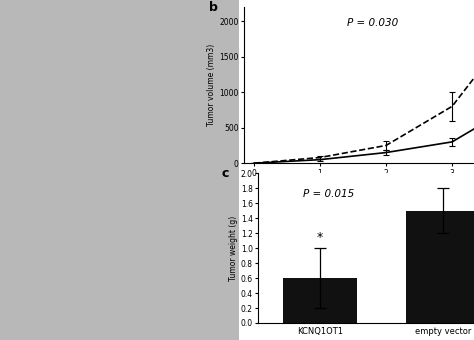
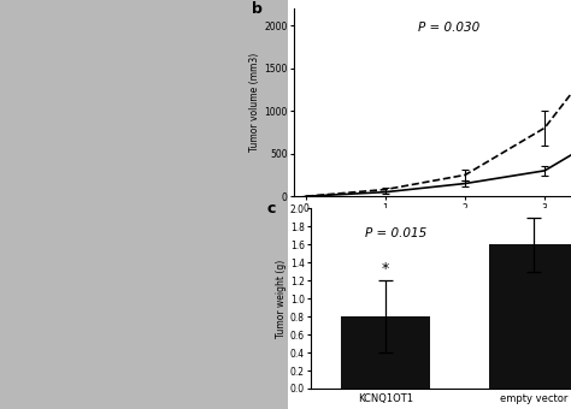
KCNQ1OT1: 0.6 -> 0.8
empty vector: 1.5 -> 1.6
